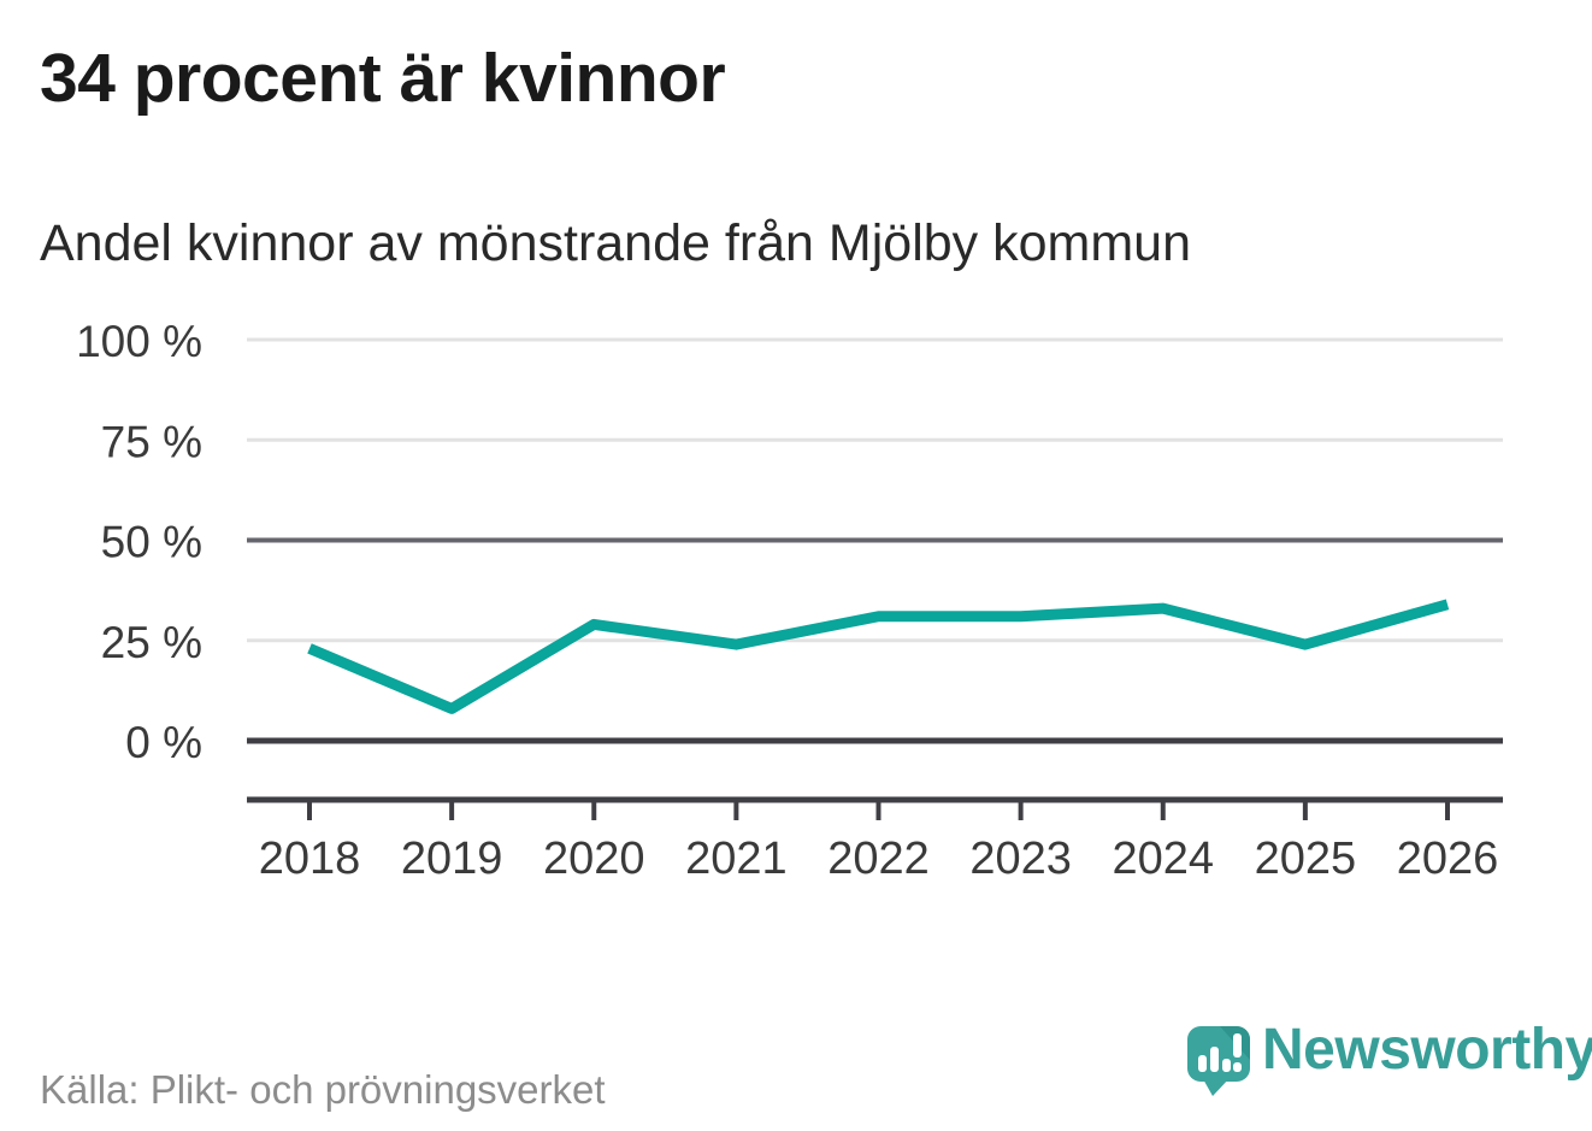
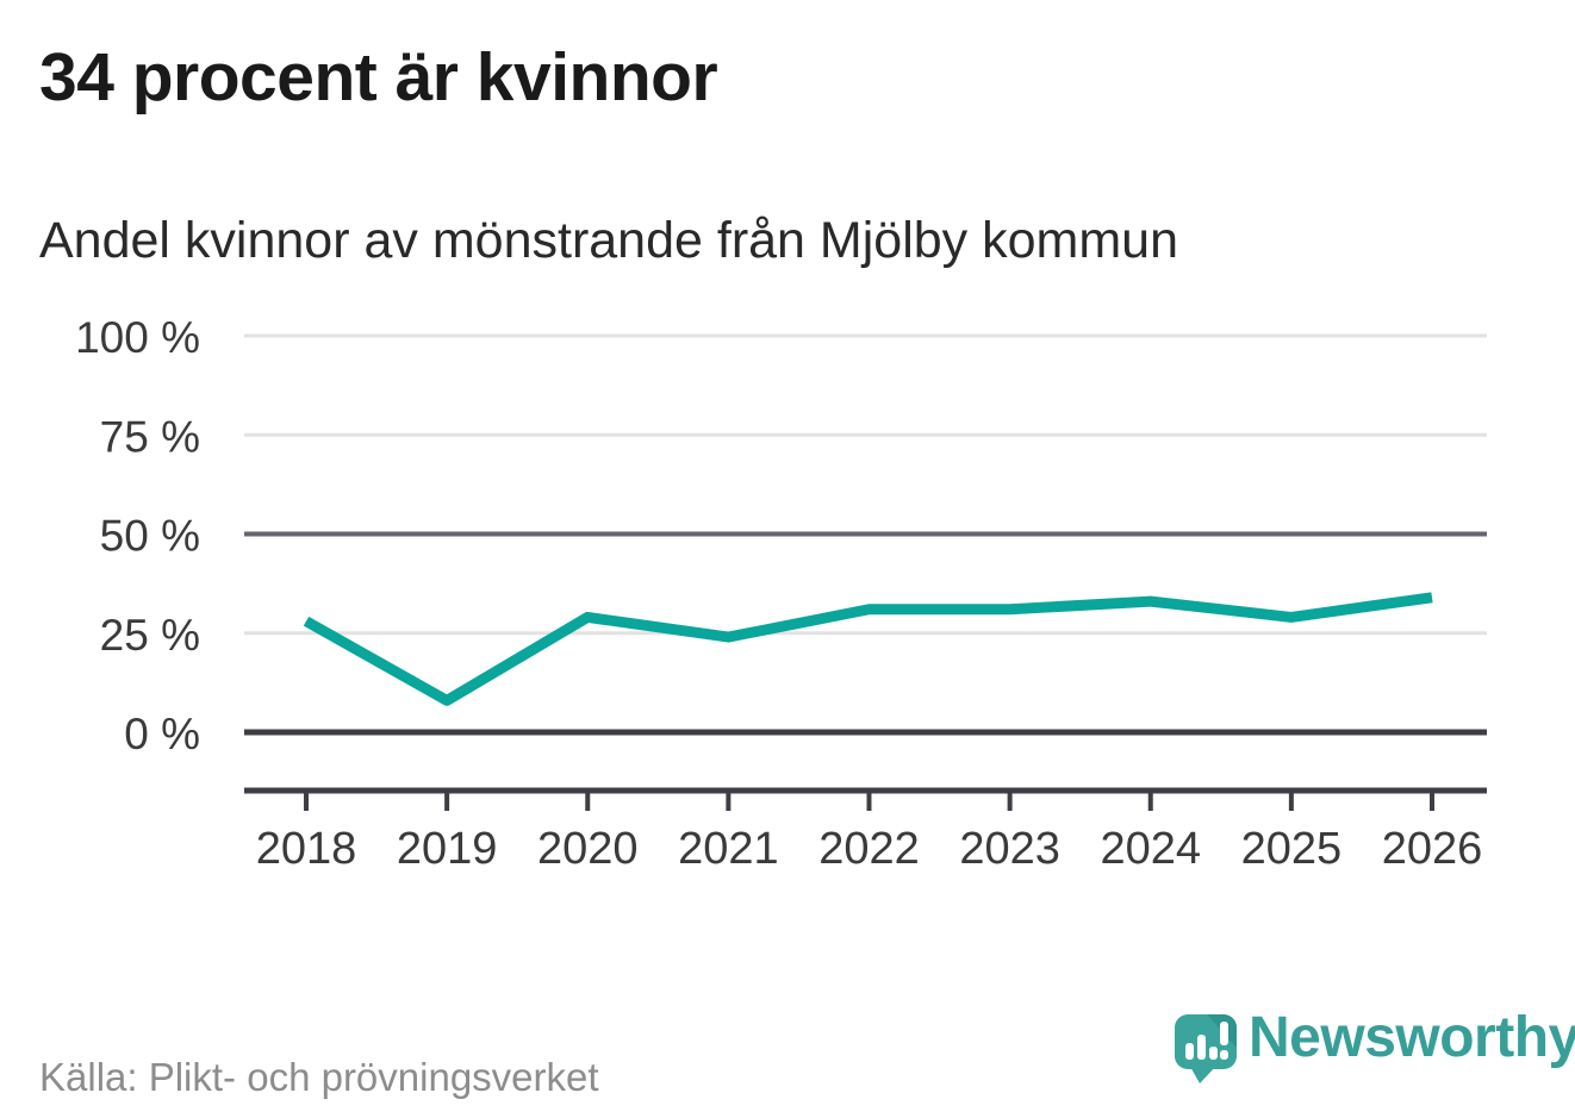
2018: 23% -> 28%
2025: 24% -> 29%
